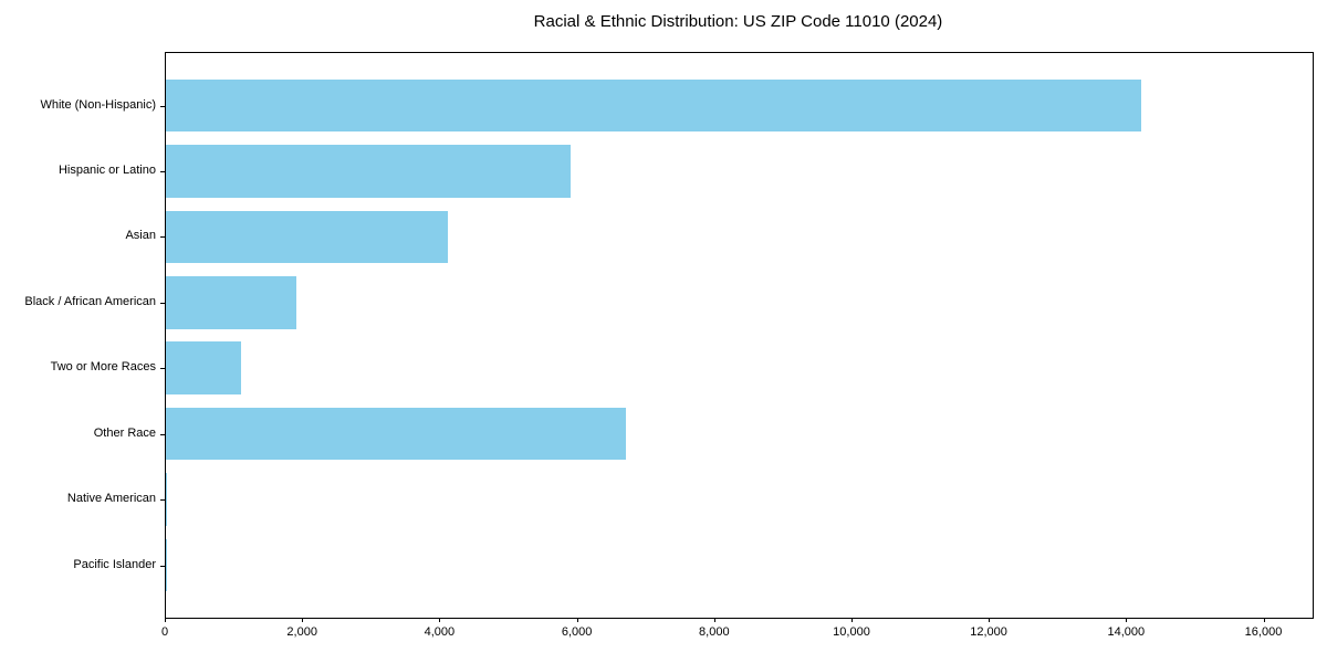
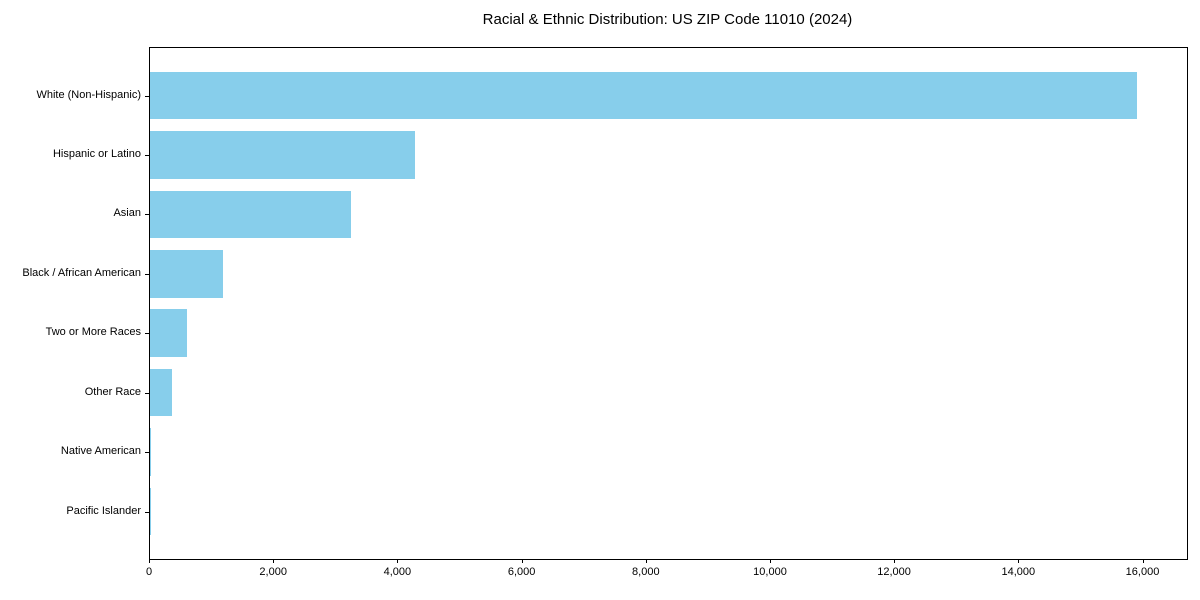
White (Non-Hispanic): 14200 -> 15900
Hispanic or Latino: 5900 -> 4300
Asian: 4100 -> 3200
Black / African American: 1900 -> 1200
Two or More Races: 1100 -> 600
Other Race: 6700 -> 400
